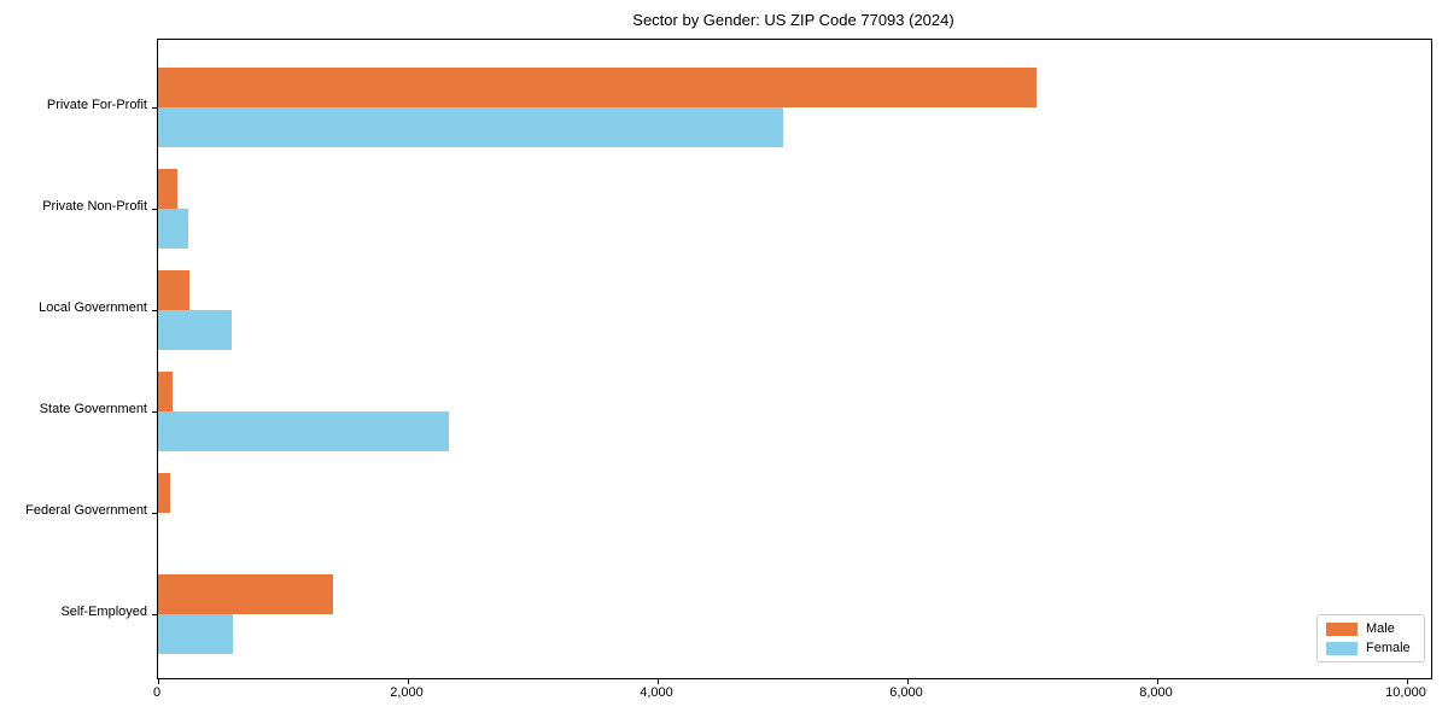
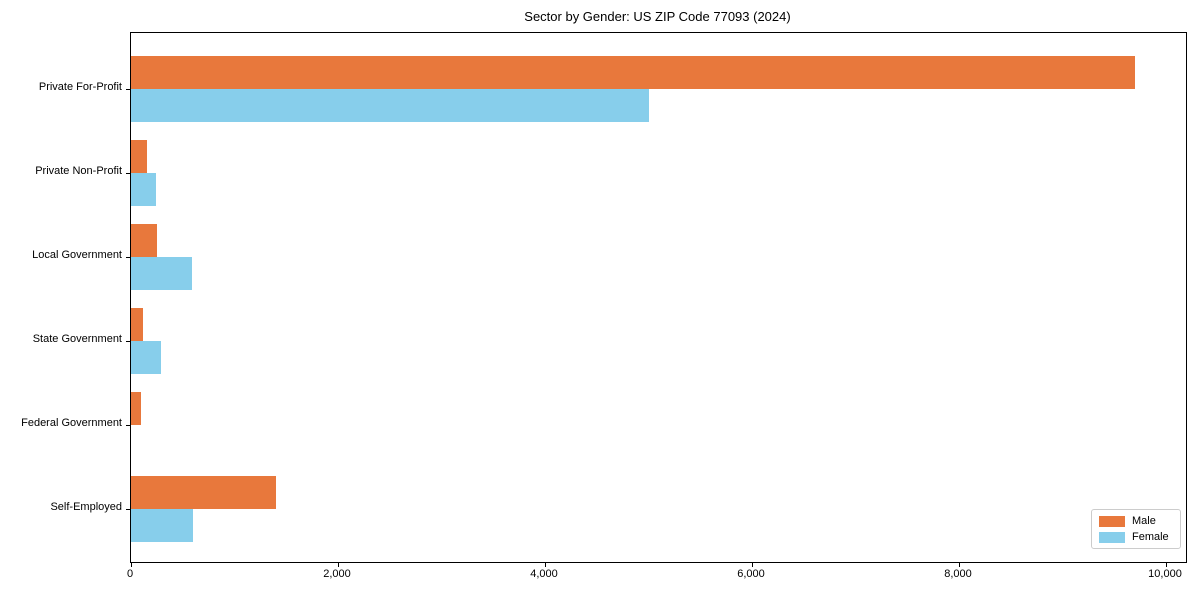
Male/Private For-Profit: 7030 -> 9700
Female/State Government: 2330 -> 290
